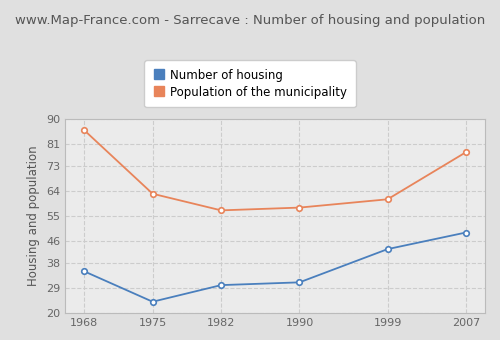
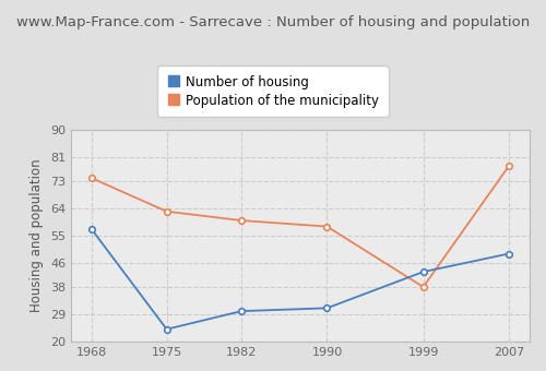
Number of housing/1968: 35 -> 57
Population of the municipality/1968: 86 -> 74
Population of the municipality/1982: 57 -> 60
Population of the municipality/1999: 61 -> 38
